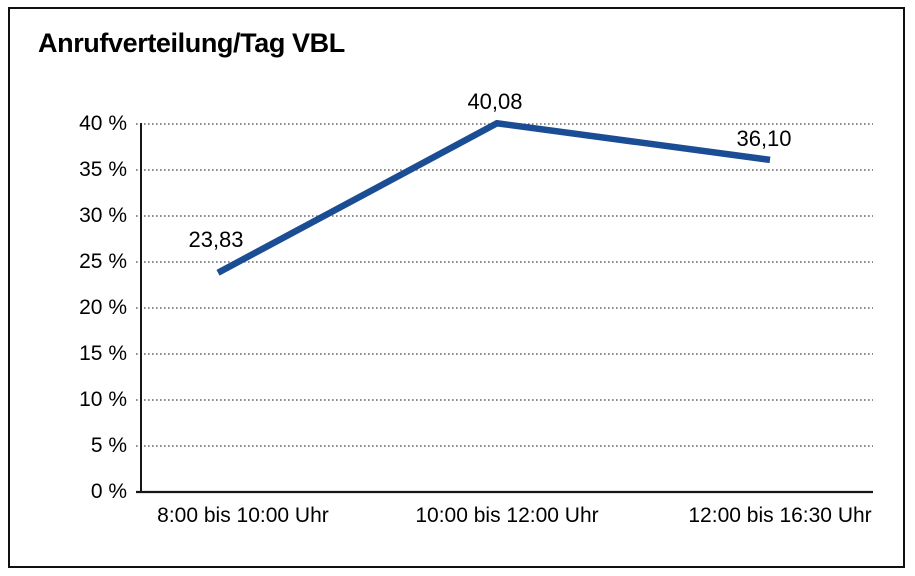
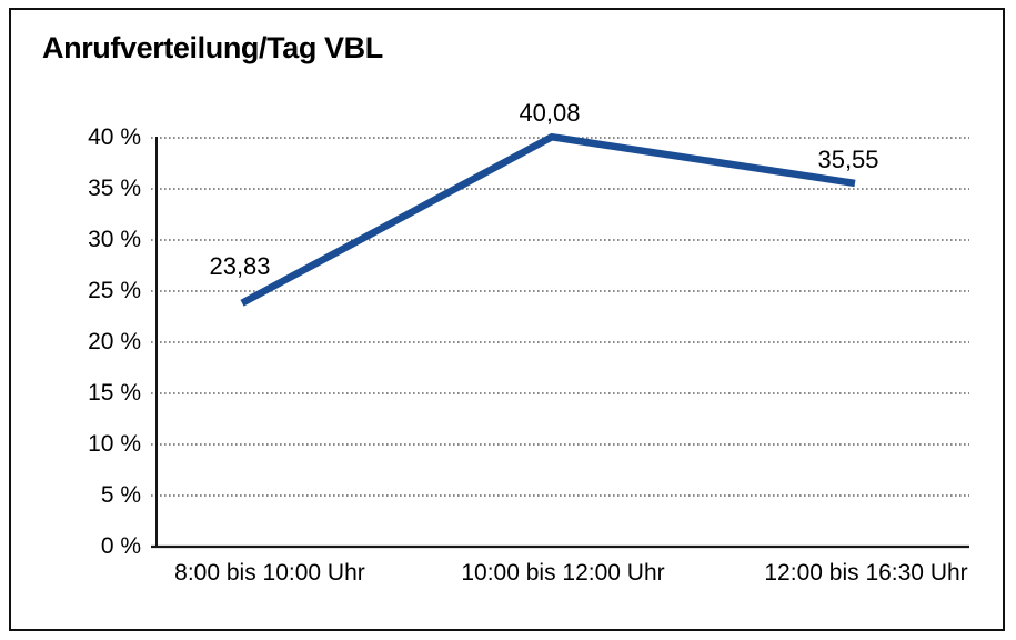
12:00 bis 16:30 Uhr: 36,10 -> 35,55
